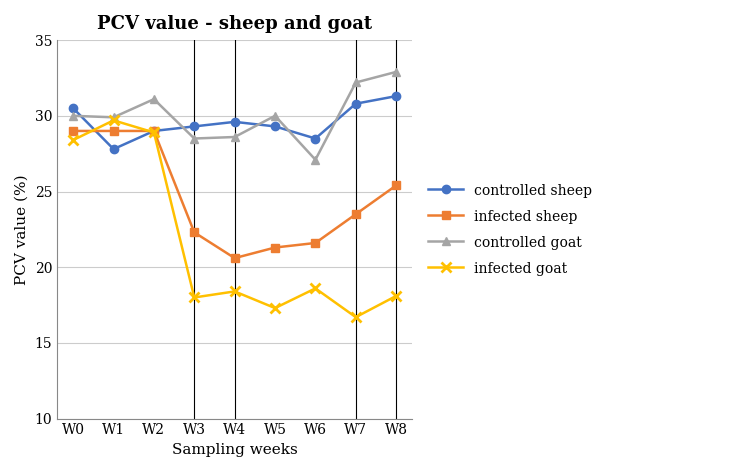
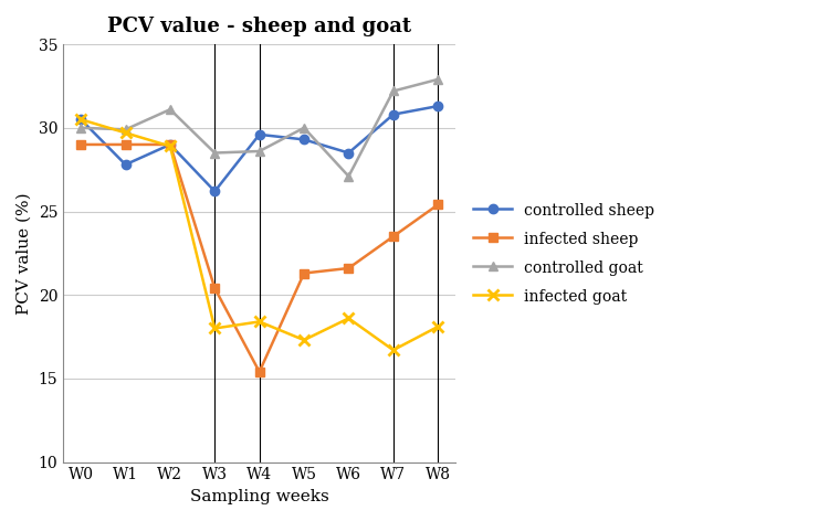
infected goat/W0: 28.4 -> 30.5
controlled sheep/W3: 29.3 -> 26.2
infected sheep/W3: 22.3 -> 20.4
infected sheep/W4: 20.6 -> 15.4
